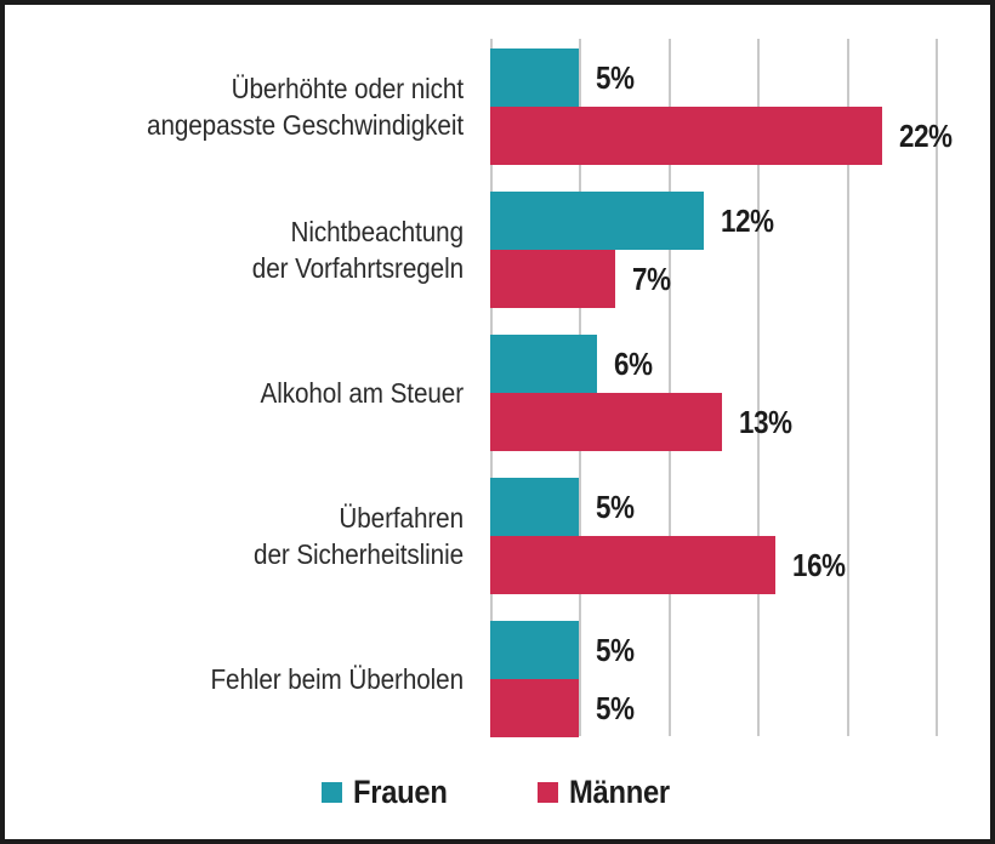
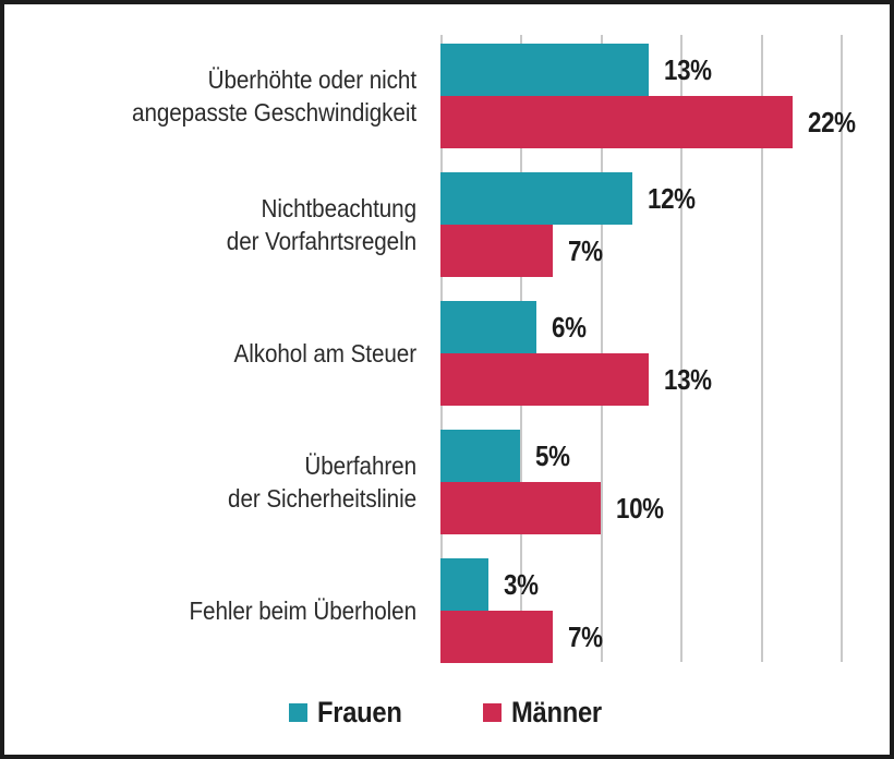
Frauen/Überhöhte oder nicht angepasste Geschwindigkeit: 5% -> 13%
Männer/Überfahren der Sicherheitslinie: 16% -> 10%
Frauen/Fehler beim Überholen: 5% -> 3%
Männer/Fehler beim Überholen: 5% -> 7%
